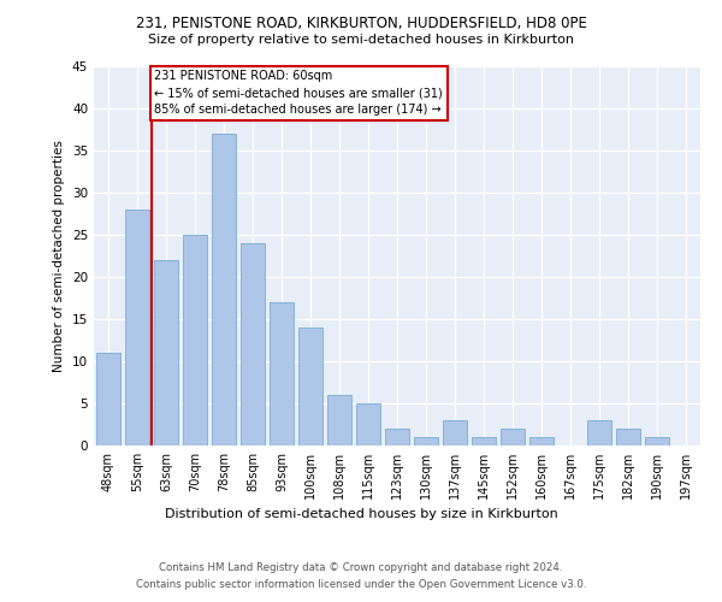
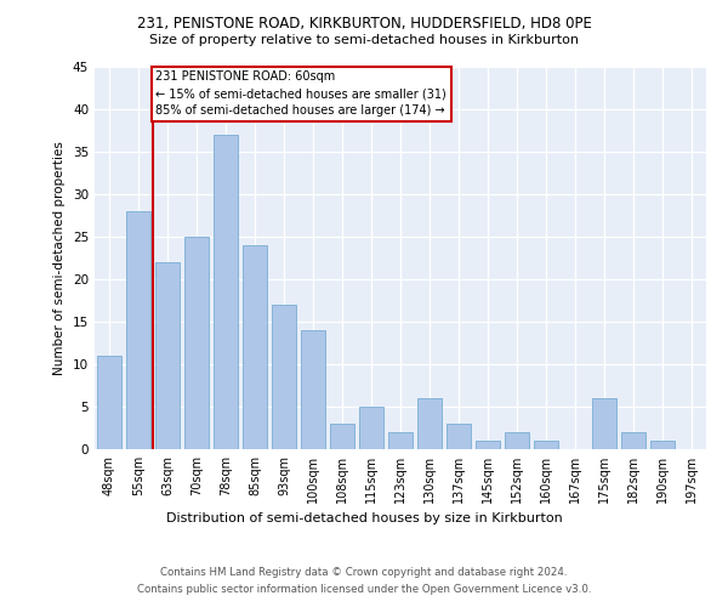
108sqm: 6 -> 3
130sqm: 1 -> 6
175sqm: 3 -> 6
